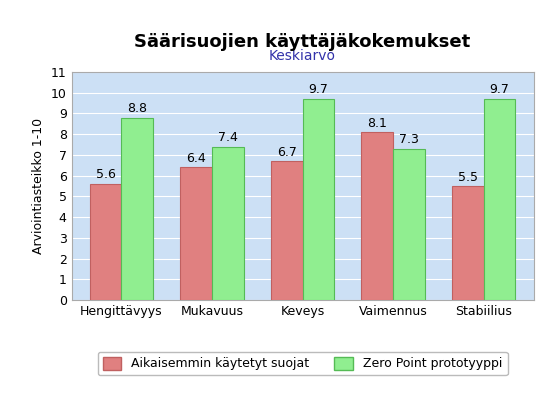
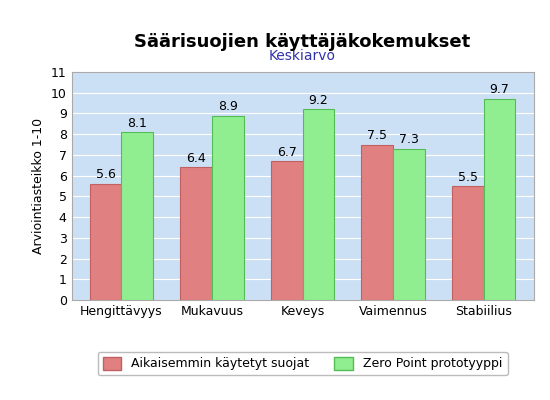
Zero Point prototyyppi/Hengittävyys: 8.8 -> 8.1
Zero Point prototyyppi/Mukavuus: 7.4 -> 8.9
Zero Point prototyyppi/Keveys: 9.7 -> 9.2
Aikaisemmin käytetyt suojat/Vaimennus: 8.1 -> 7.5
